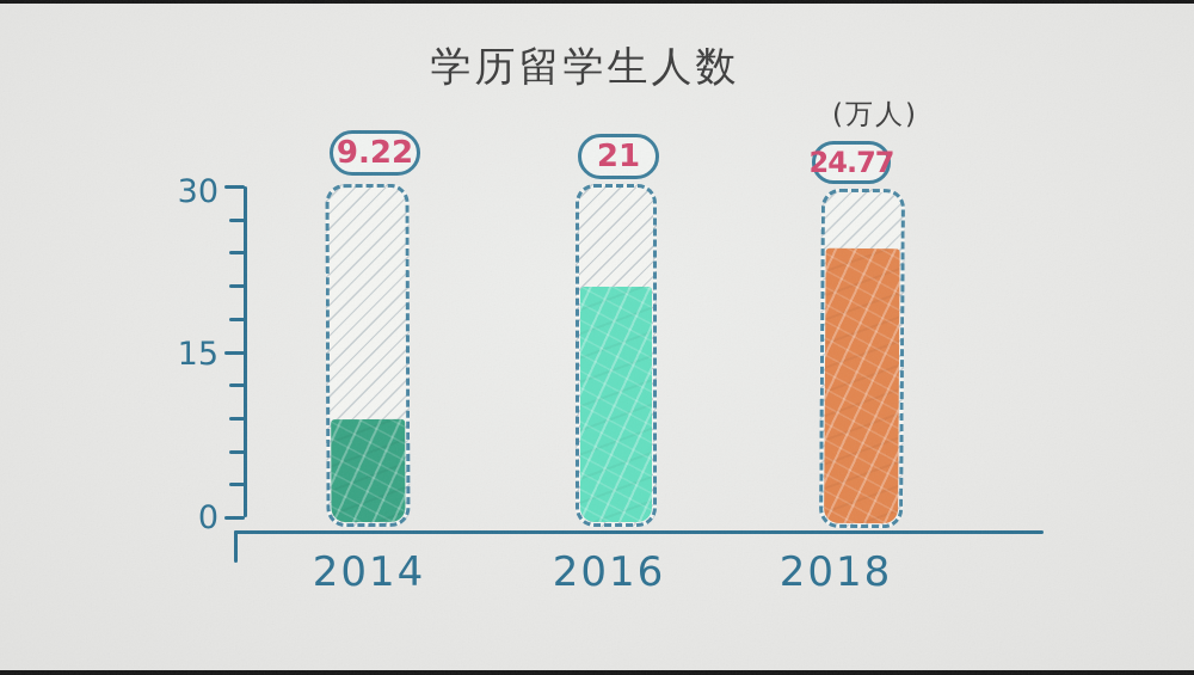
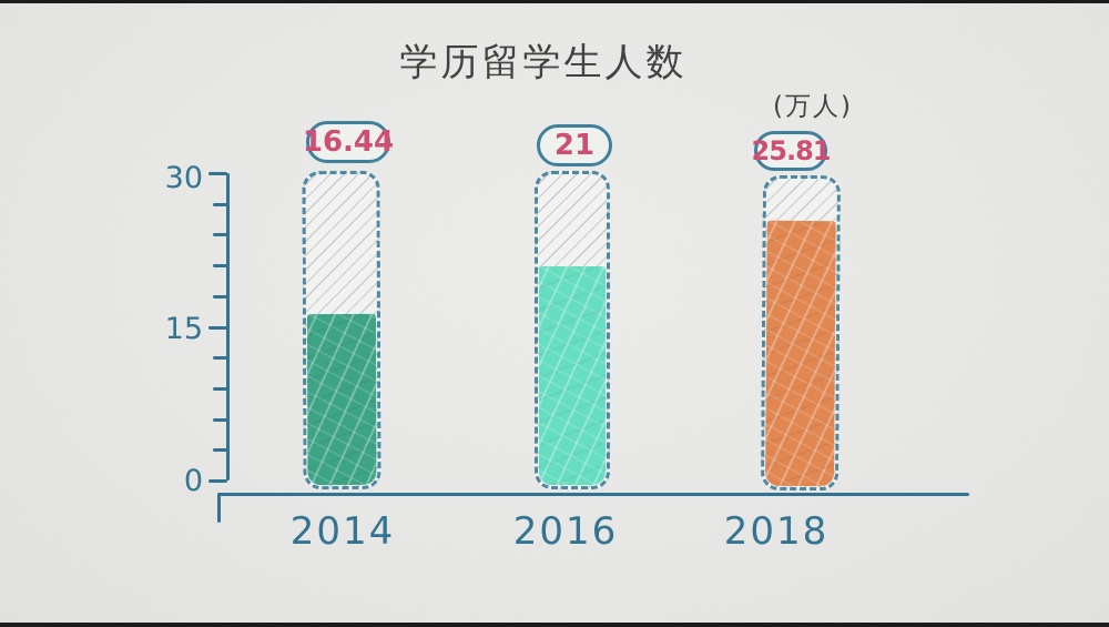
2014: 9.22 -> 16.44
2018: 24.77 -> 25.81
